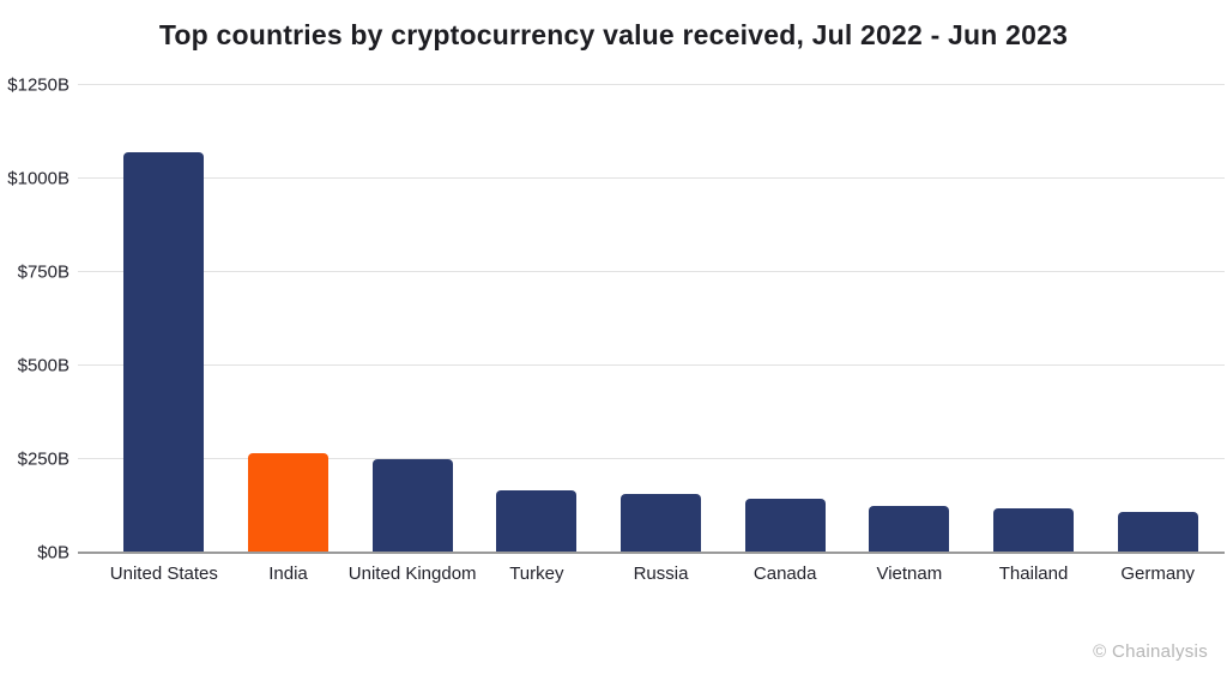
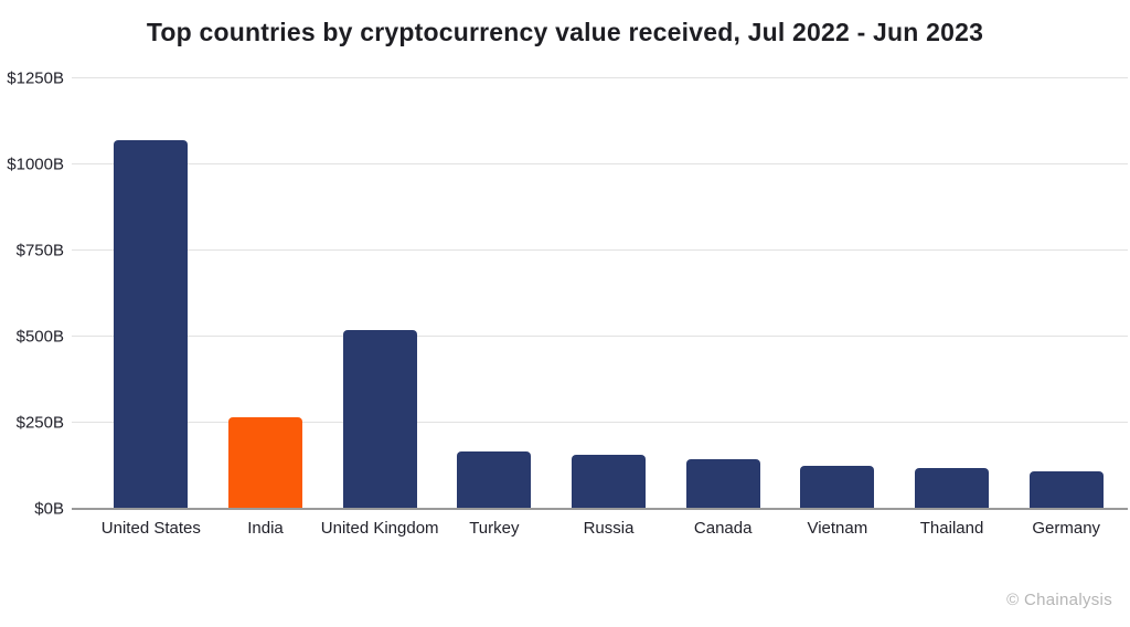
United Kingdom: $250B -> $520B
